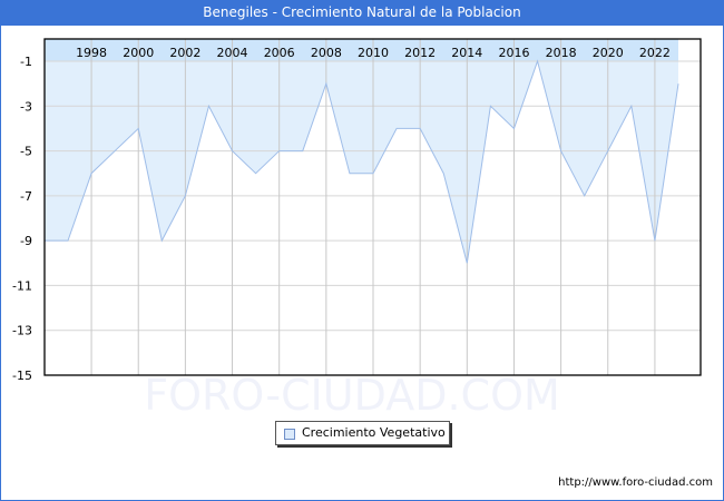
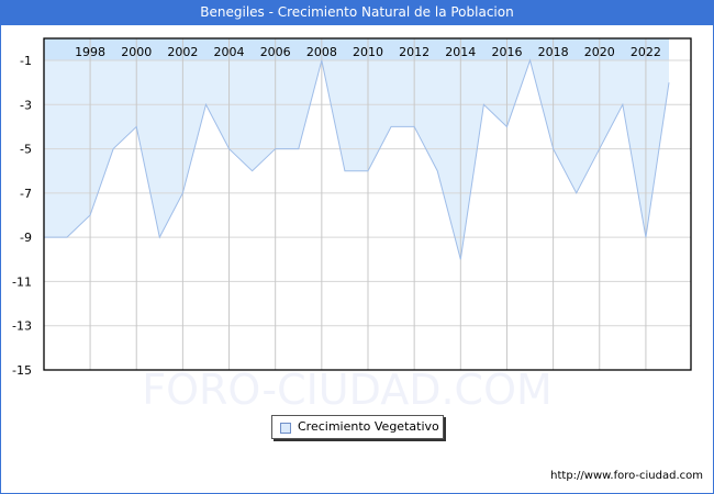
1998: -6 -> -8
2008: -2 -> -1
